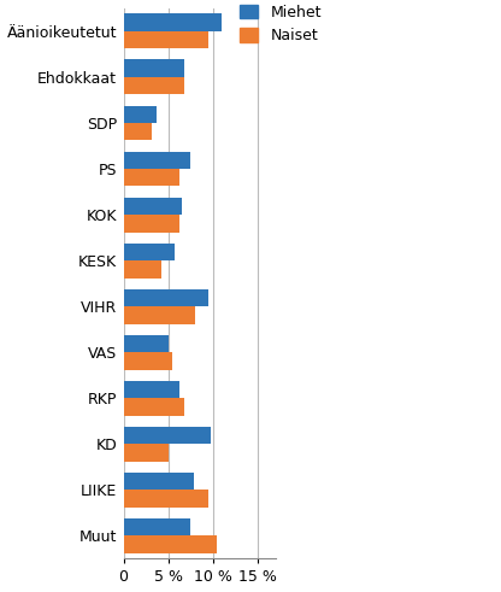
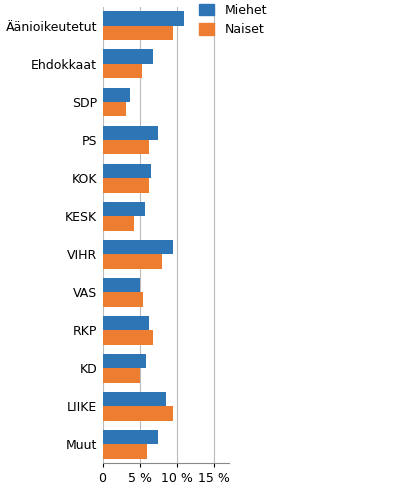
Naiset/Ehdokkaat: 6.8 % -> 5.3 %
Miehet/KD: 9.8 % -> 5.9 %
Miehet/LIIKE: 7.8 % -> 8.5 %
Naiset/Muut: 10.4 % -> 6.0 %
